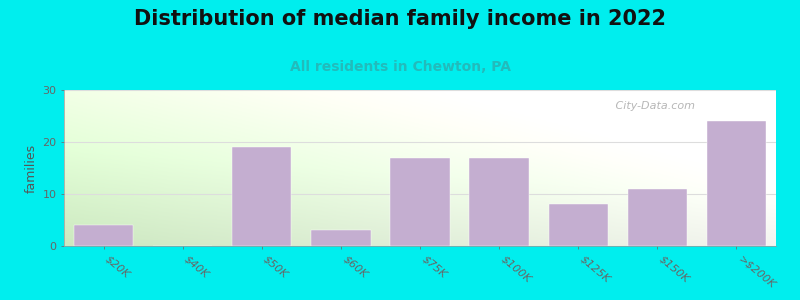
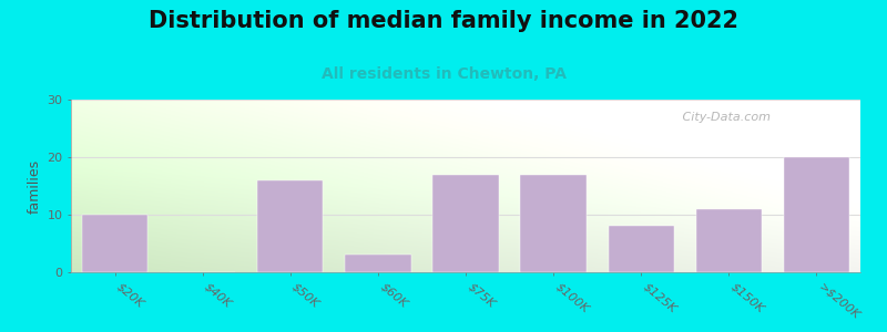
$20K: 4 -> 10
$50K: 19 -> 16
>$200K: 24 -> 20
